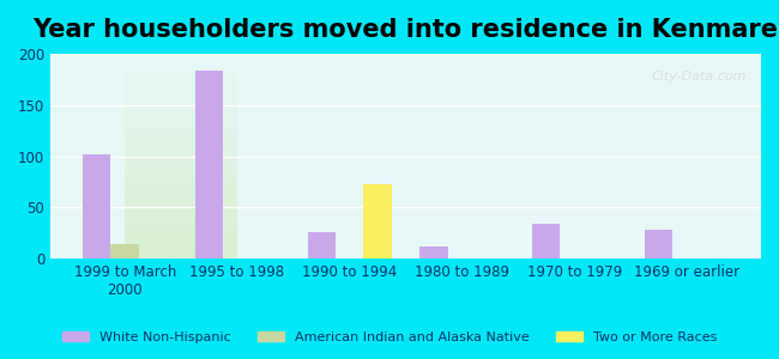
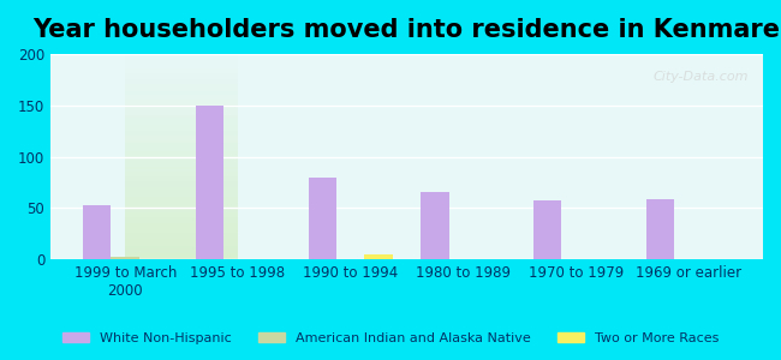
White Non-Hispanic/1999 to March 2000: 102 -> 53
American Indian and Alaska Native/1999 to March 2000: 14 -> 3
White Non-Hispanic/1995 to 1998: 184 -> 150
White Non-Hispanic/1990 to 1994: 26 -> 80
Two or More Races/1990 to 1994: 72 -> 5
White Non-Hispanic/1980 to 1989: 12 -> 65
White Non-Hispanic/1970 to 1979: 34 -> 57
White Non-Hispanic/1969 or earlier: 28 -> 58
